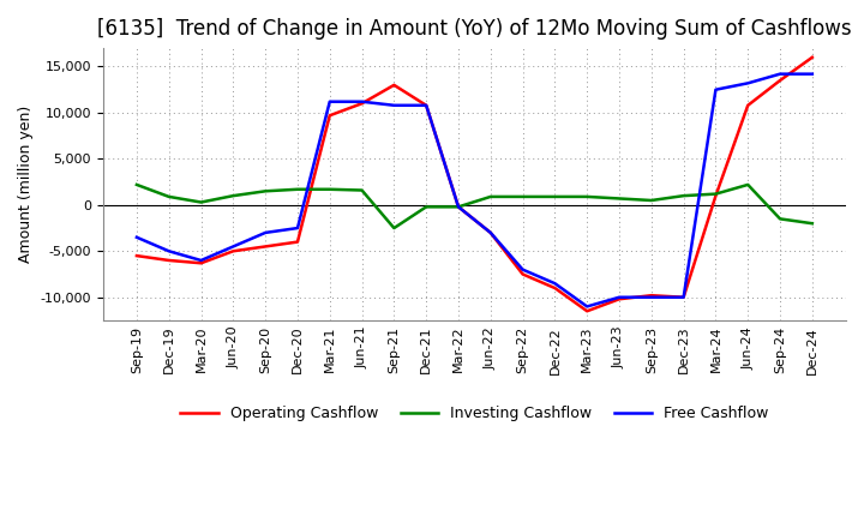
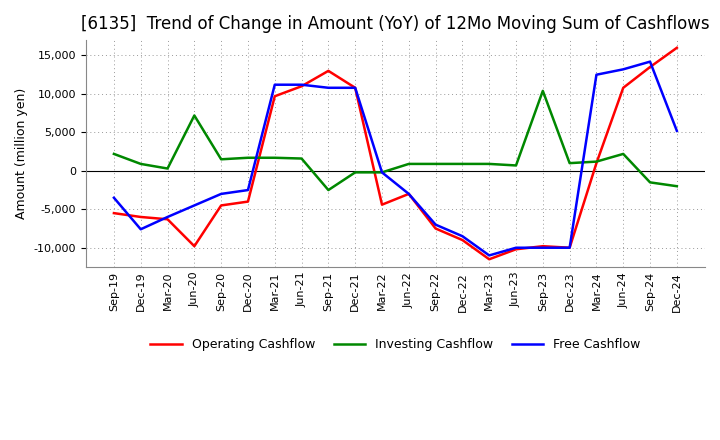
Free Cashflow/Dec-19: -5,000 -> -7,600
Operating Cashflow/Jun-20: -5,000 -> -9,800
Investing Cashflow/Jun-20: 1,000 -> 7,200
Operating Cashflow/Mar-22: -200 -> -4,400
Investing Cashflow/Sep-23: 500 -> 10,400
Free Cashflow/Dec-24: 14,200 -> 5,200
